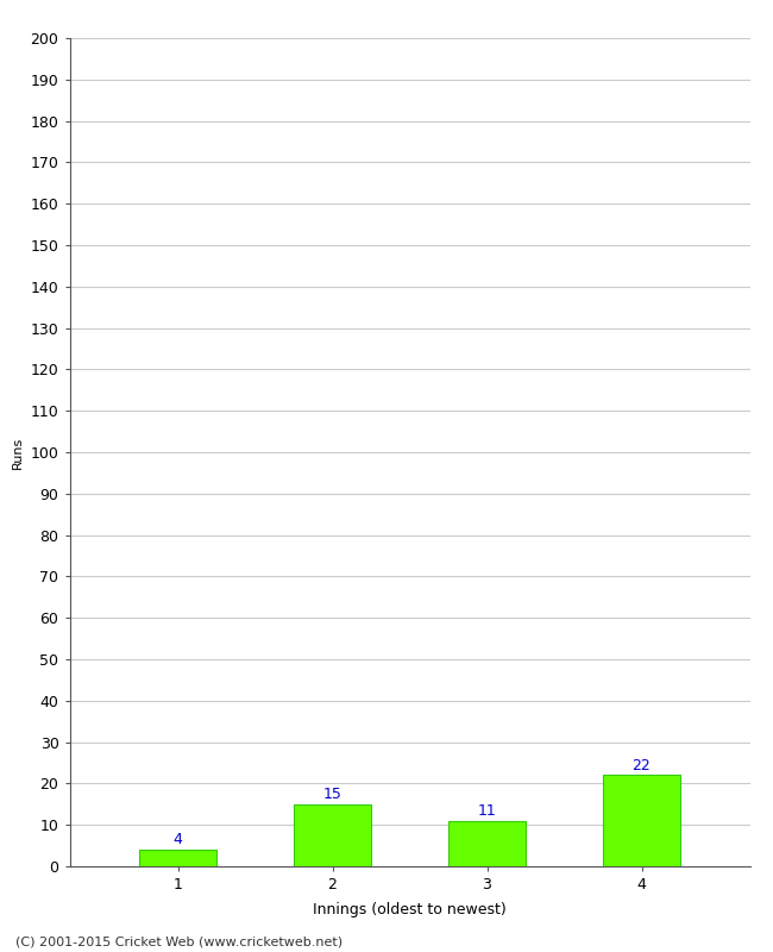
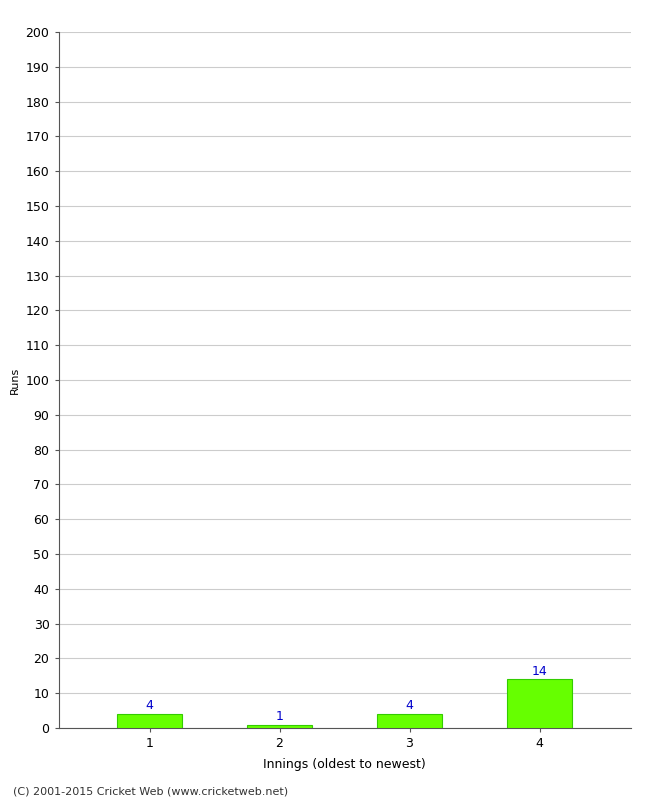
2: 15 -> 1
3: 11 -> 4
4: 22 -> 14
